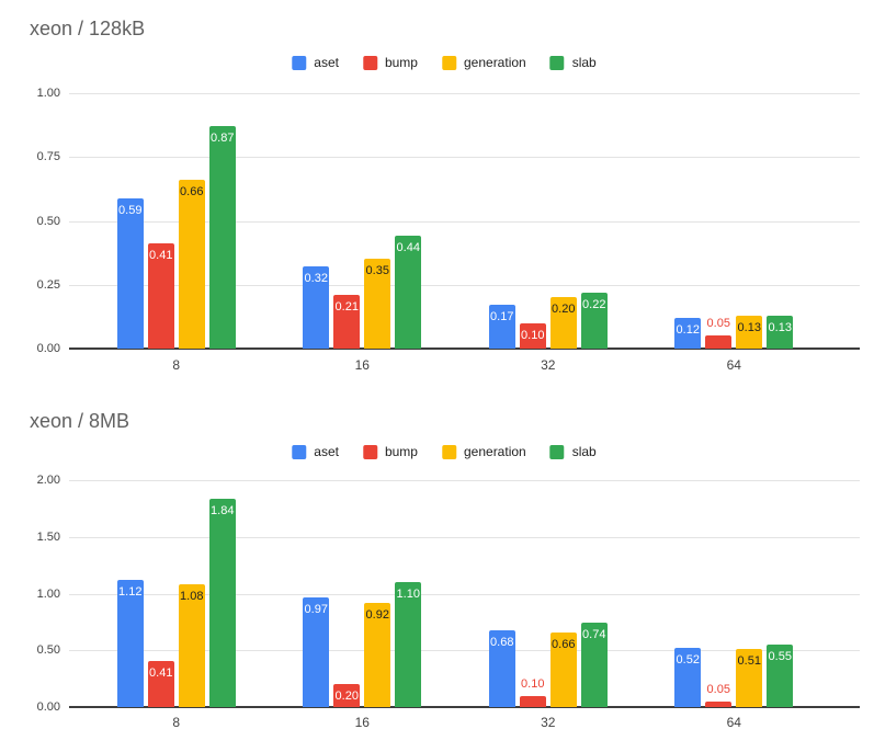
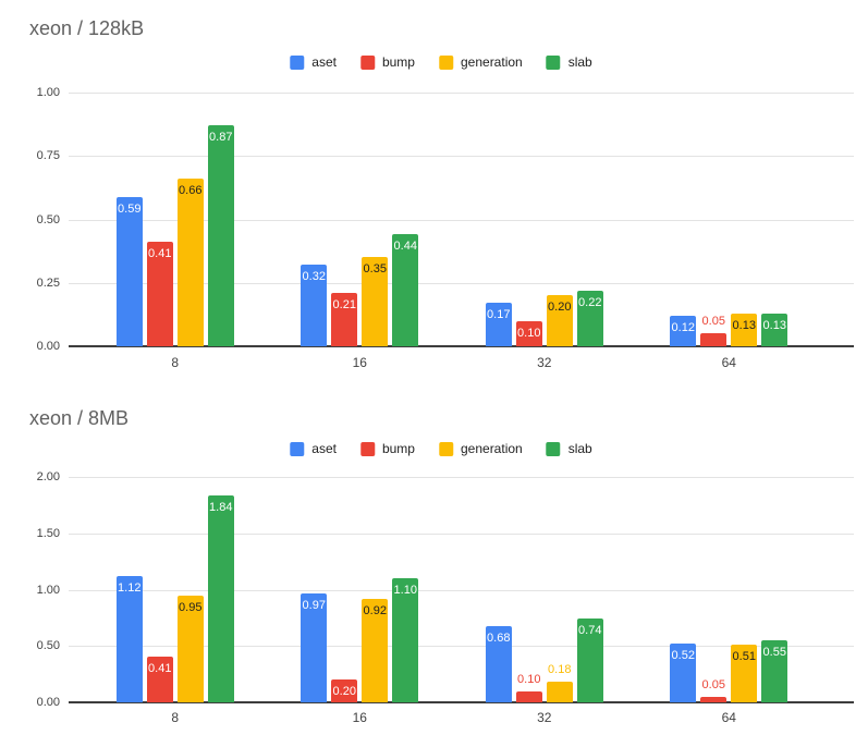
xeon / 8MB/generation/8: 1.08 -> 0.95
xeon / 8MB/generation/32: 0.66 -> 0.18
